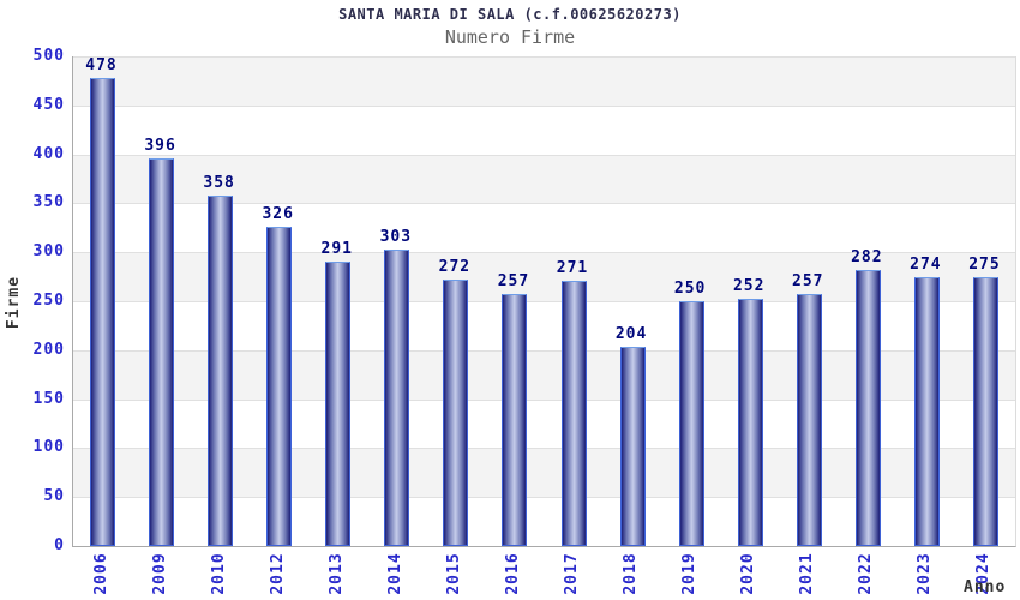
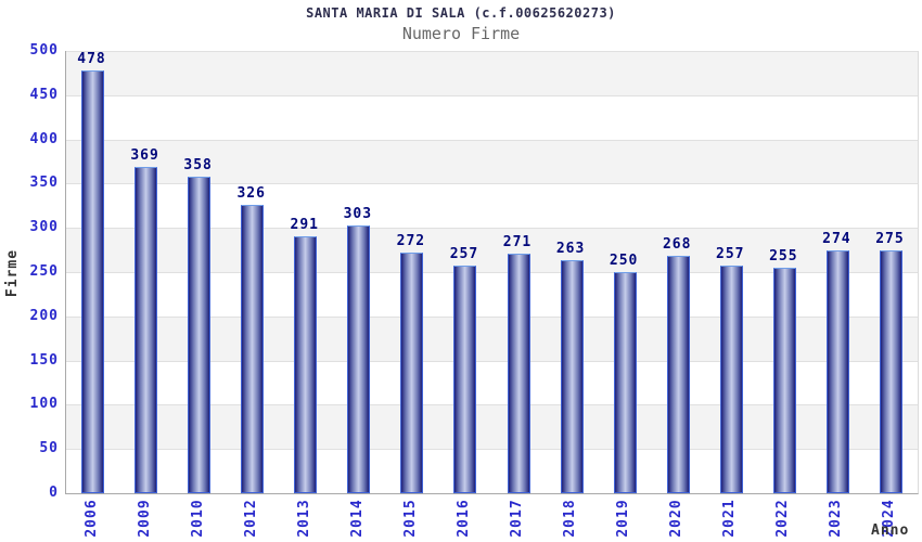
2009: 396 -> 369
2018: 204 -> 263
2020: 252 -> 268
2022: 282 -> 255
